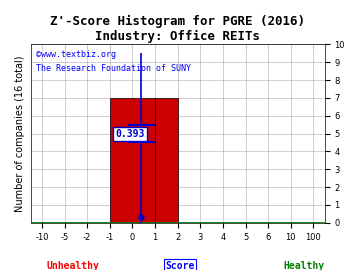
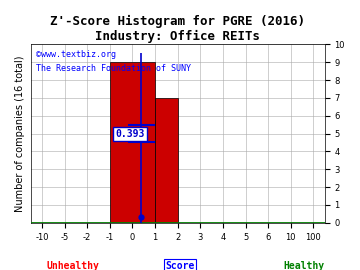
0: 7 -> 9
